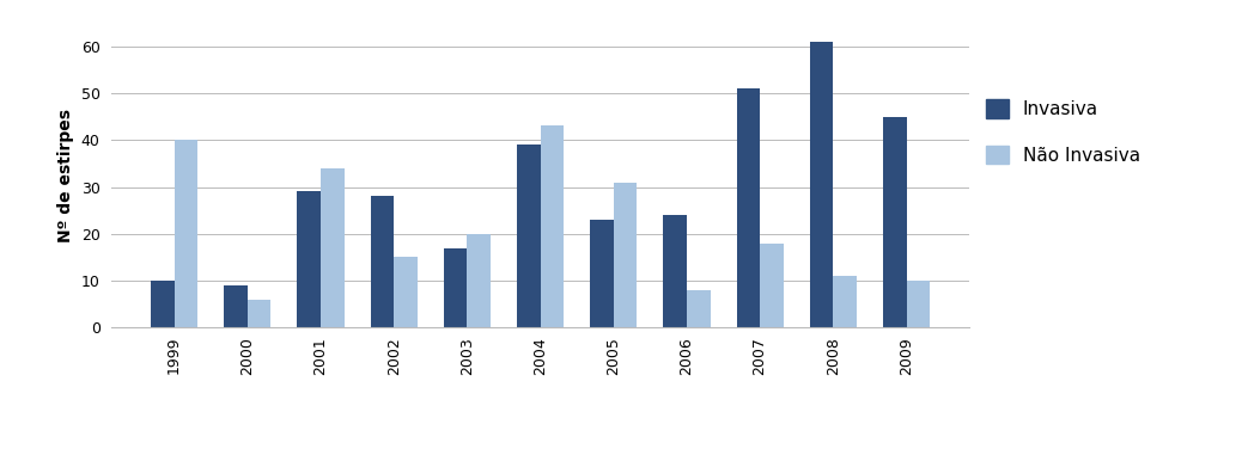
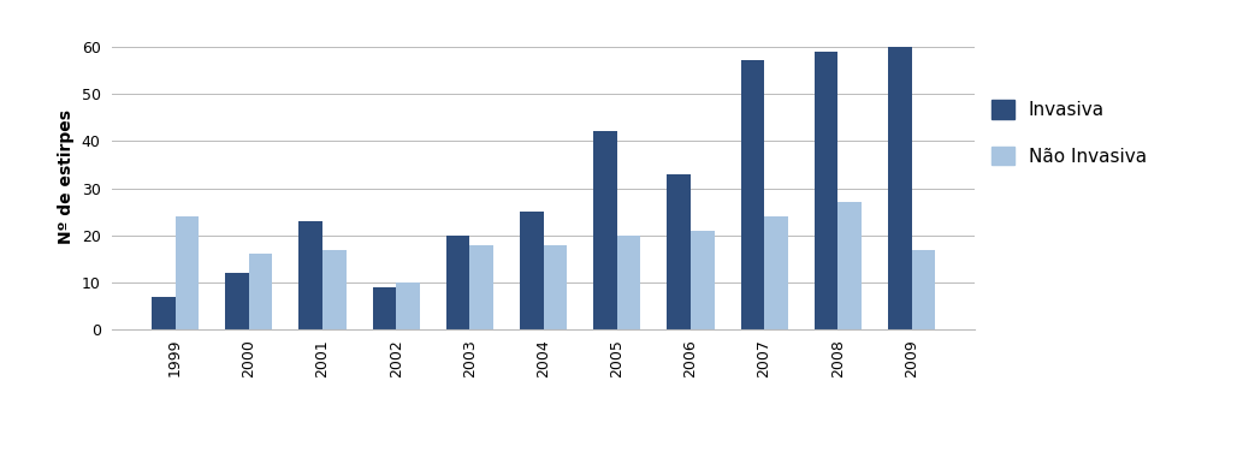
Invasiva/1999: 10 -> 7
Não Invasiva/1999: 40 -> 24
Invasiva/2000: 9 -> 12
Não Invasiva/2000: 6 -> 16
Invasiva/2001: 29 -> 23
Não Invasiva/2001: 34 -> 17
Invasiva/2002: 28 -> 9
Não Invasiva/2002: 15 -> 10
Invasiva/2003: 17 -> 20
Não Invasiva/2003: 20 -> 18
Invasiva/2004: 39 -> 25
Não Invasiva/2004: 43 -> 18
Invasiva/2005: 23 -> 42
Não Invasiva/2005: 31 -> 20
Invasiva/2006: 24 -> 33
Não Invasiva/2006: 8 -> 21
Invasiva/2007: 51 -> 57
Não Invasiva/2007: 18 -> 24
Invasiva/2008: 61 -> 59
Não Invasiva/2008: 11 -> 27
Invasiva/2009: 45 -> 60
Não Invasiva/2009: 10 -> 17
